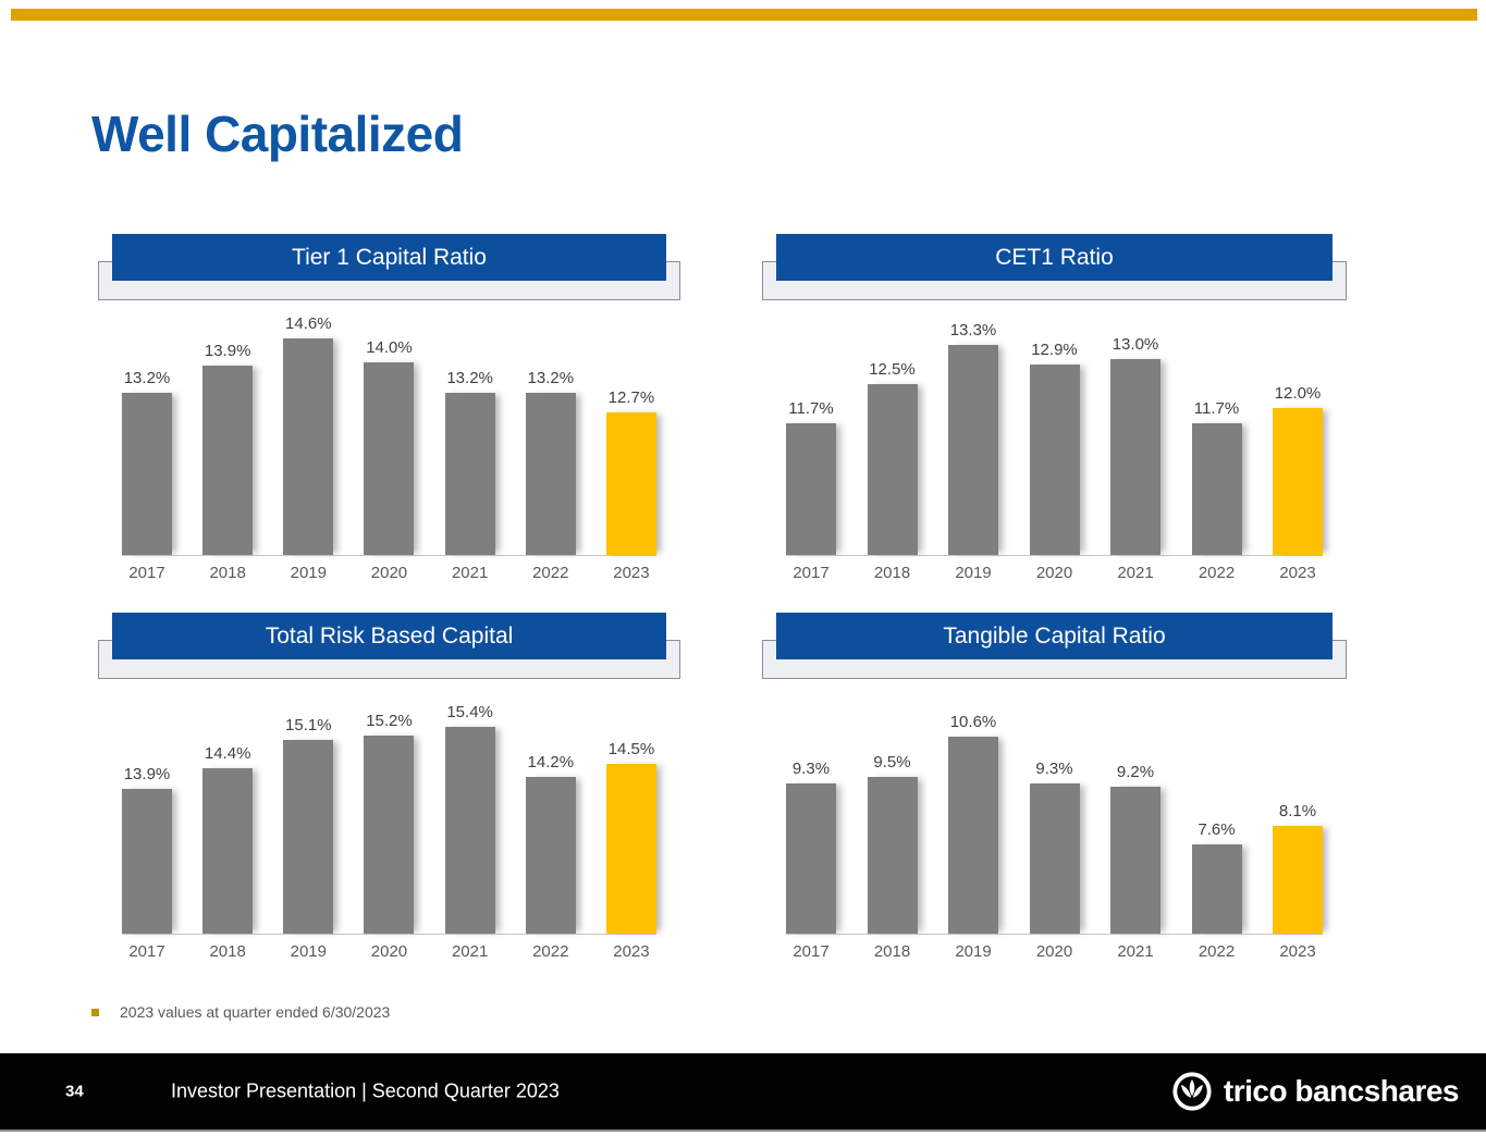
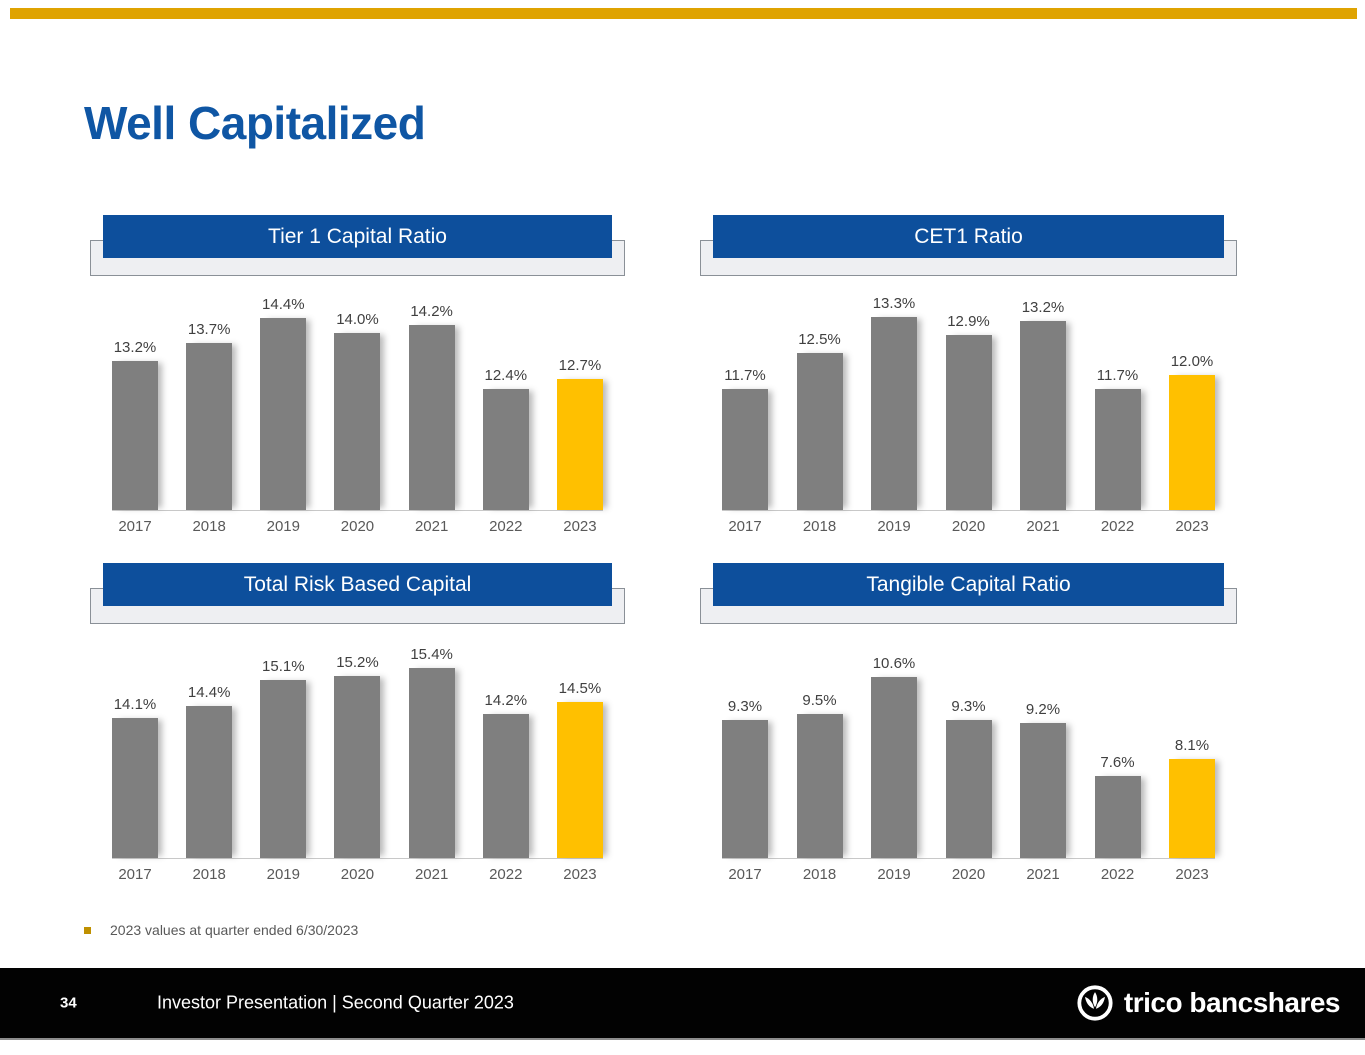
Tier 1 Capital Ratio/2018: 13.9% -> 13.7%
Tier 1 Capital Ratio/2019: 14.6% -> 14.4%
Tier 1 Capital Ratio/2021: 13.2% -> 14.2%
Tier 1 Capital Ratio/2022: 13.2% -> 12.4%
CET1 Ratio/2021: 13.0% -> 13.2%
Total Risk Based Capital/2017: 13.9% -> 14.1%
